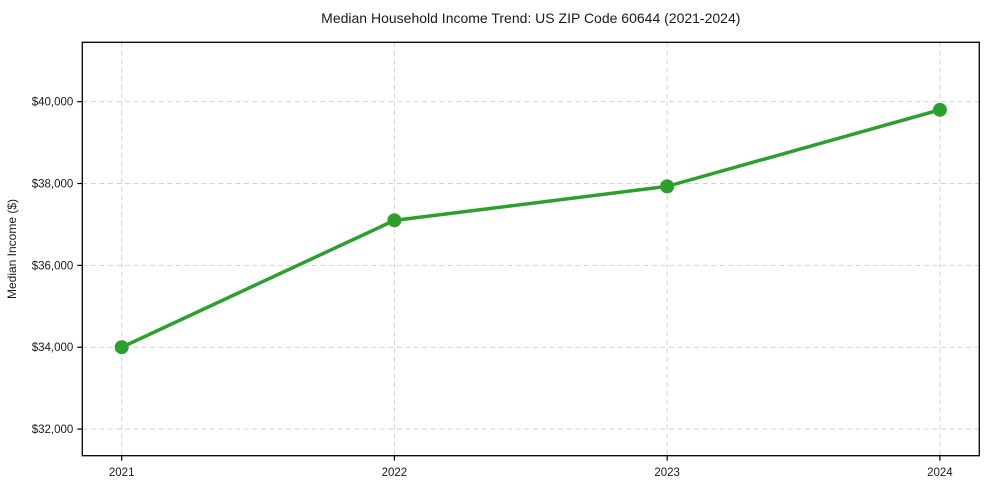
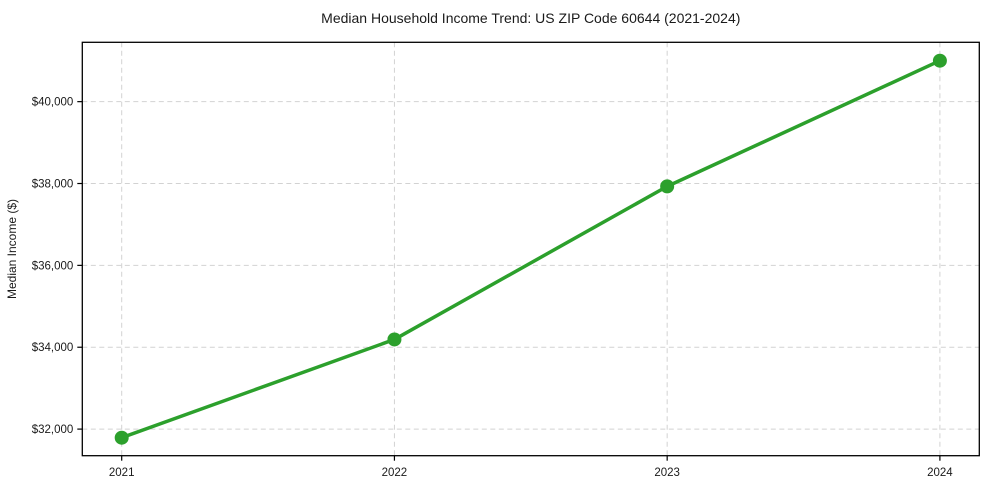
2021: $34000 -> $31800
2022: $37100 -> $34200
2024: $39800 -> $41000
